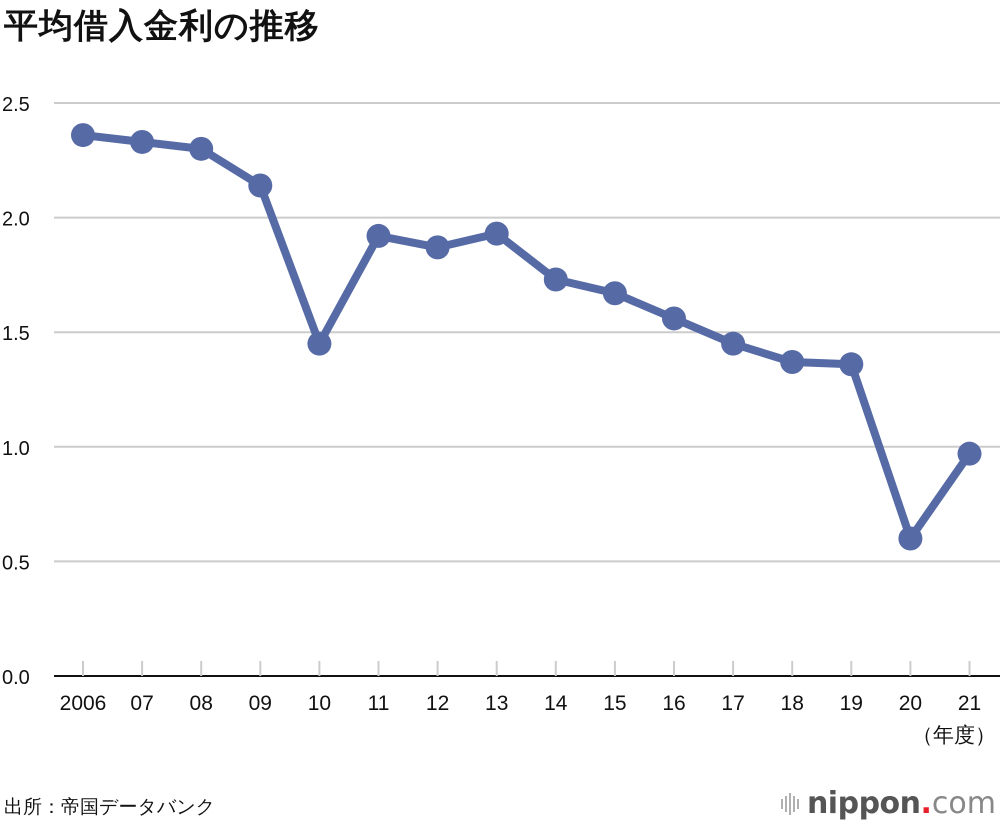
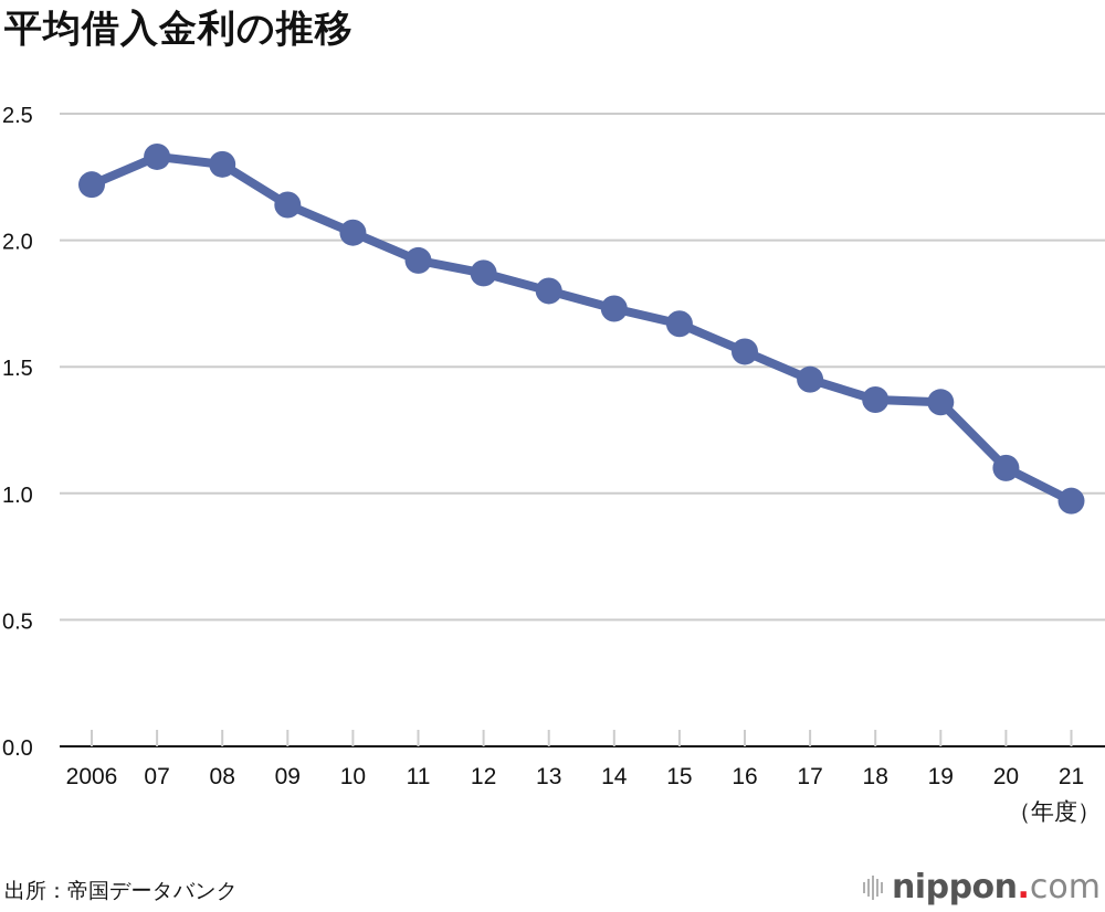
2006: 2.36 -> 2.22
10: 1.45 -> 2.03
13: 1.93 -> 1.80
20: 0.60 -> 1.10
